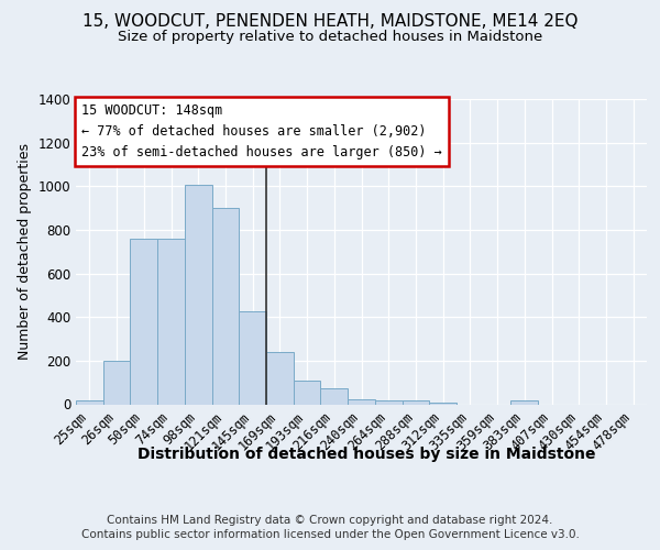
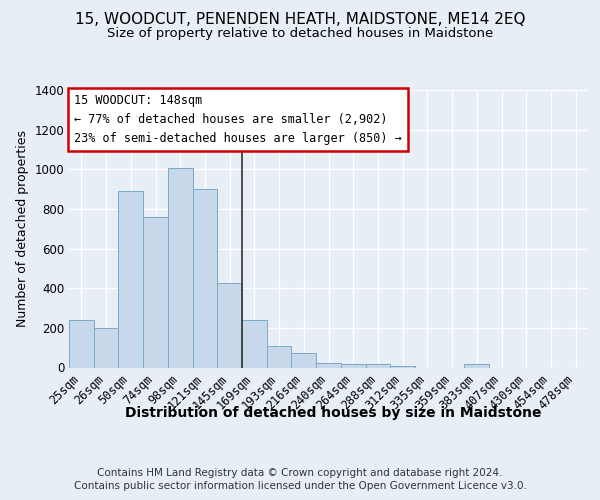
25sqm: 20 -> 240
50sqm: 760 -> 890
